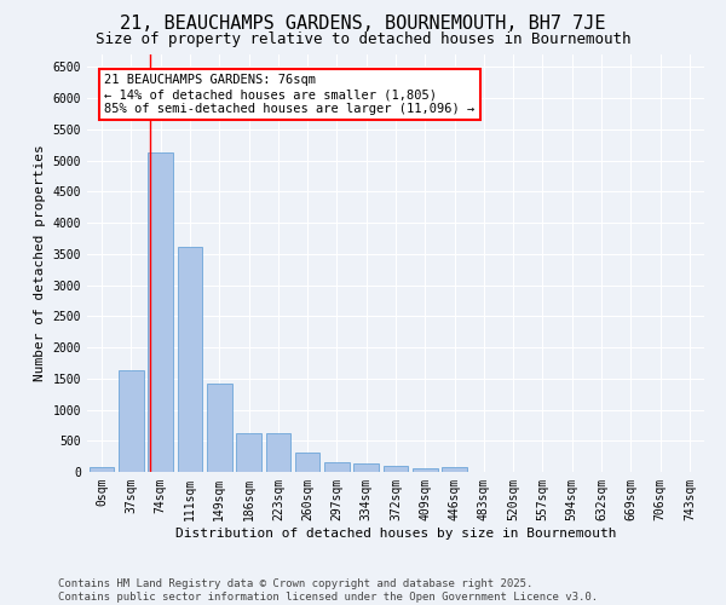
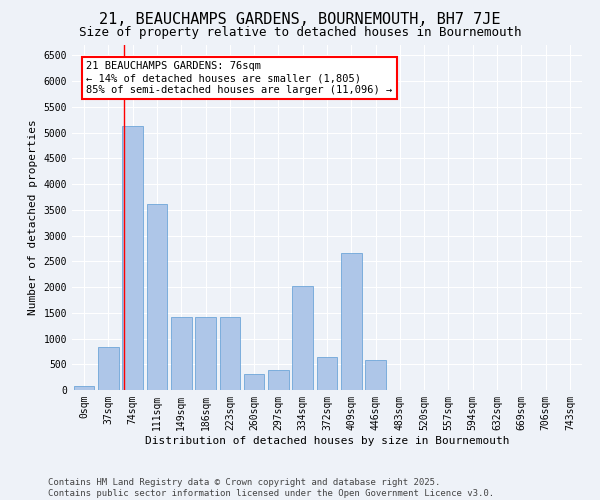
37sqm: 1640 -> 840
186sqm: 620 -> 1420
223sqm: 620 -> 1420
297sqm: 160 -> 380
334sqm: 130 -> 2020
372sqm: 90 -> 640
409sqm: 50 -> 2660
446sqm: 80 -> 580
